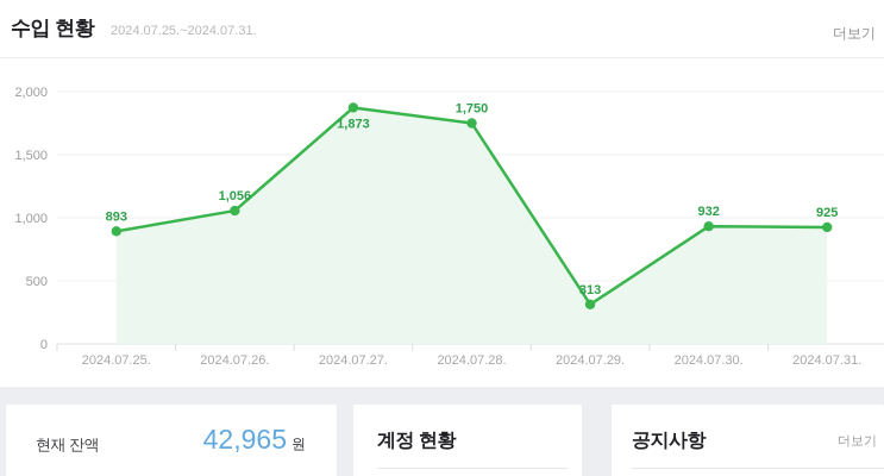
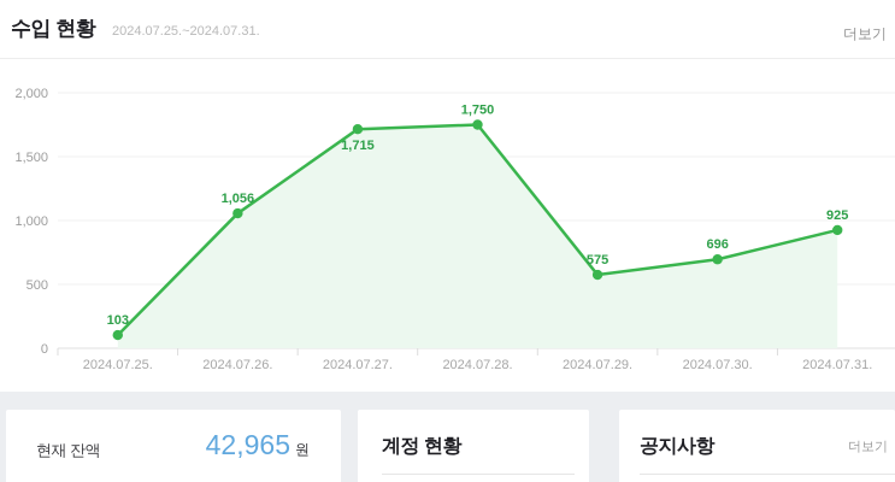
2024.07.25.: 893 -> 103
2024.07.27.: 1,873 -> 1,715
2024.07.29.: 313 -> 575
2024.07.30.: 932 -> 696
